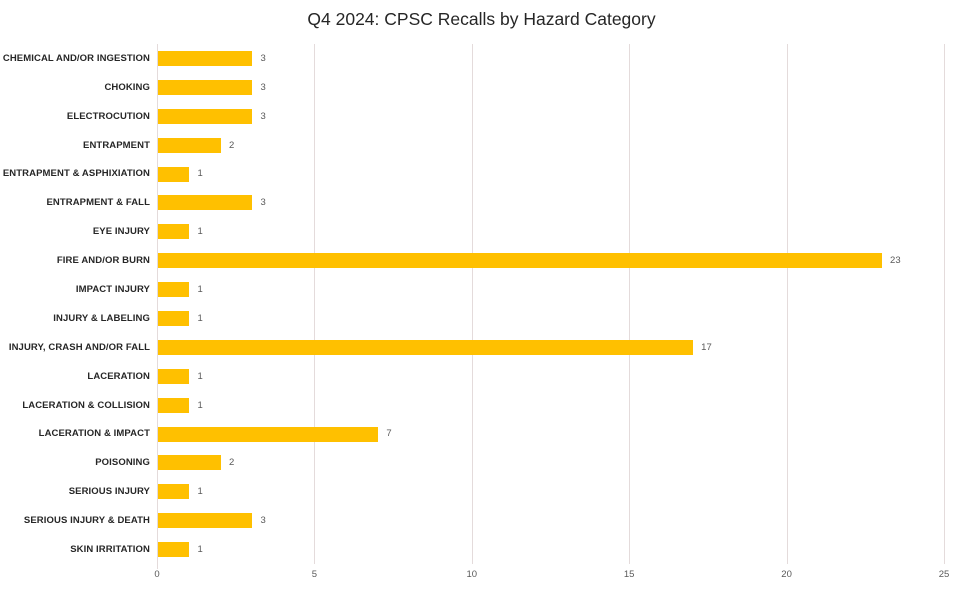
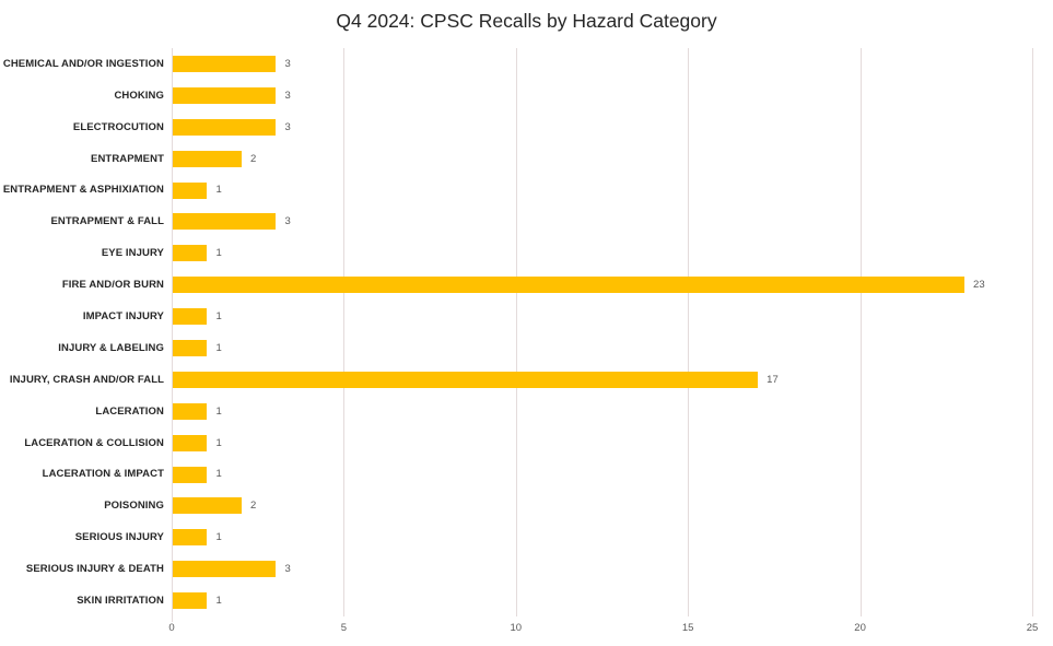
LACERATION & IMPACT: 7 -> 1
